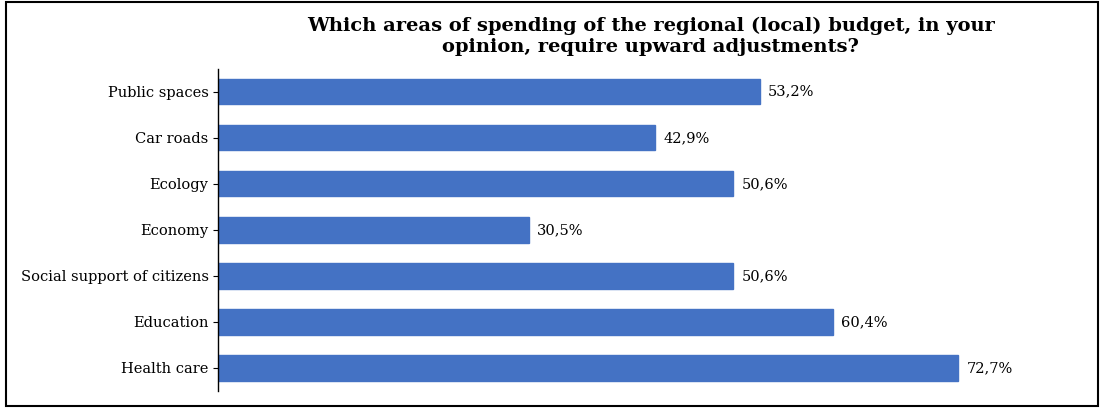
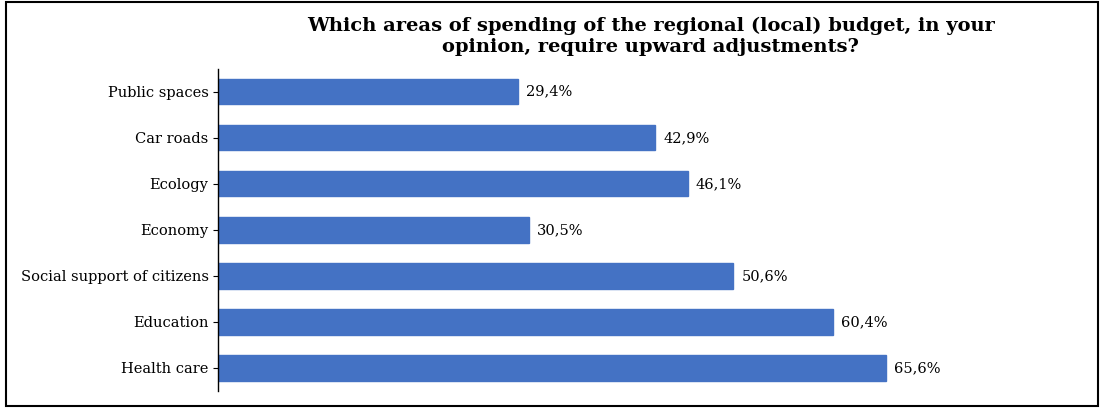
Public spaces: 53,2% -> 29,4%
Ecology: 50,6% -> 46,1%
Health care: 72,7% -> 65,6%
